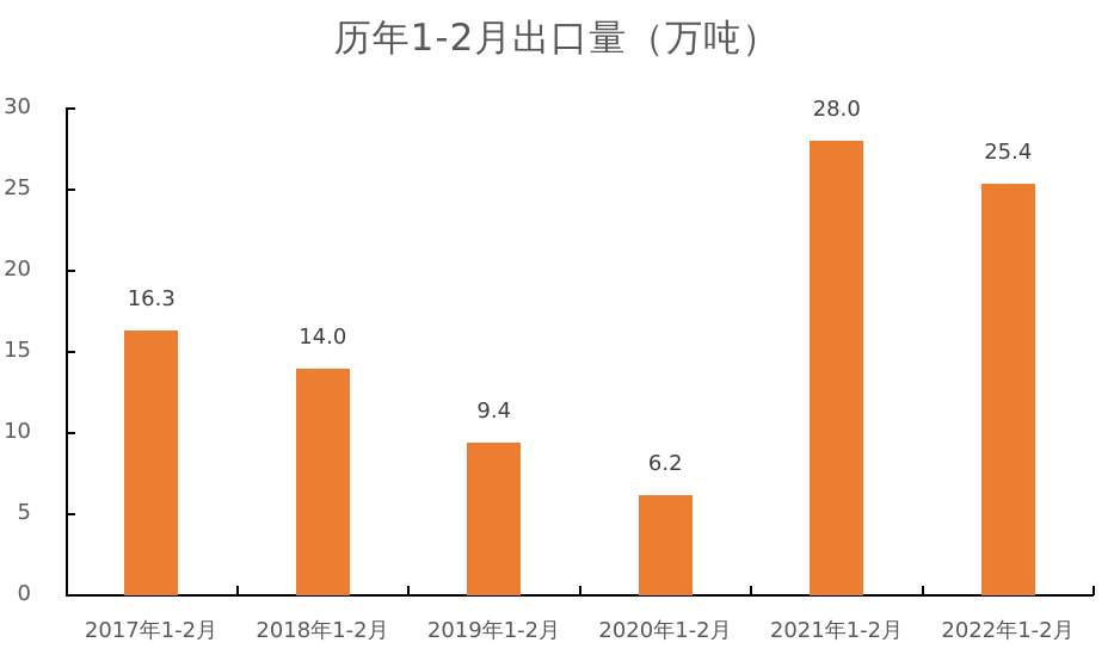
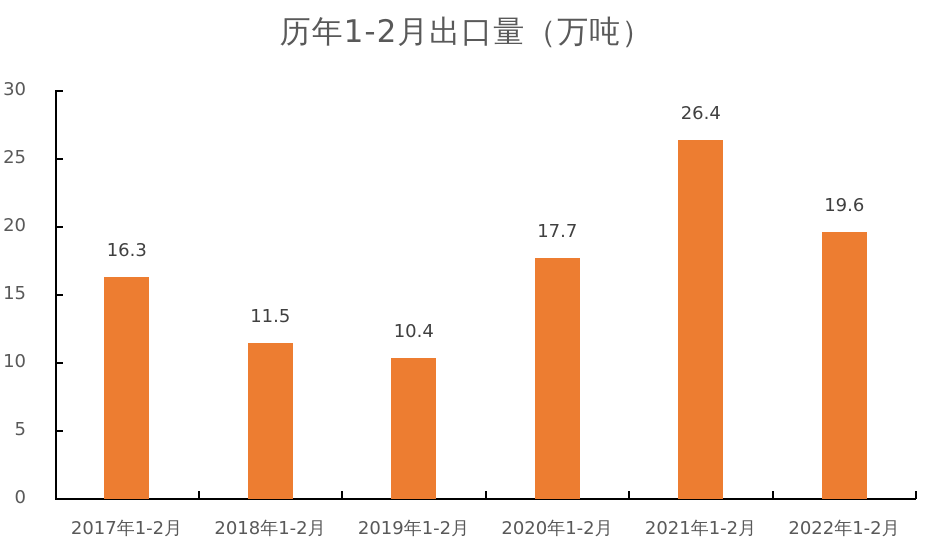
2018年1-2月: 14.0 -> 11.5
2019年1-2月: 9.4 -> 10.4
2020年1-2月: 6.2 -> 17.7
2021年1-2月: 28.0 -> 26.4
2022年1-2月: 25.4 -> 19.6
